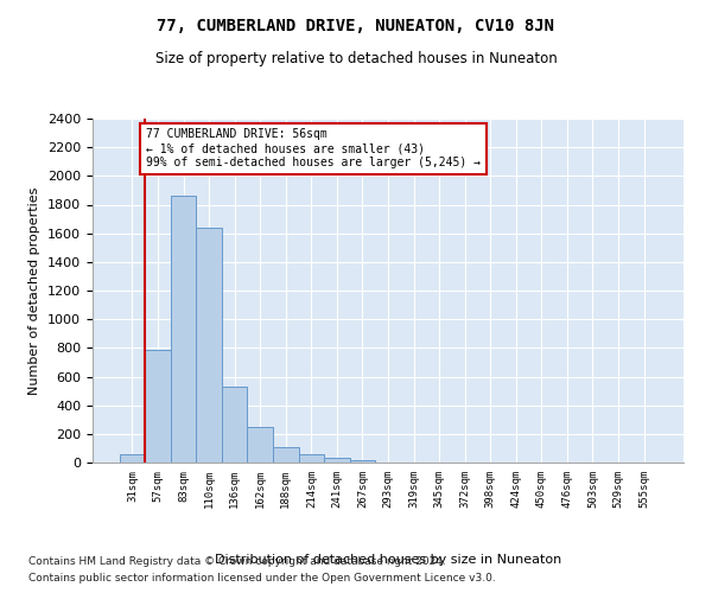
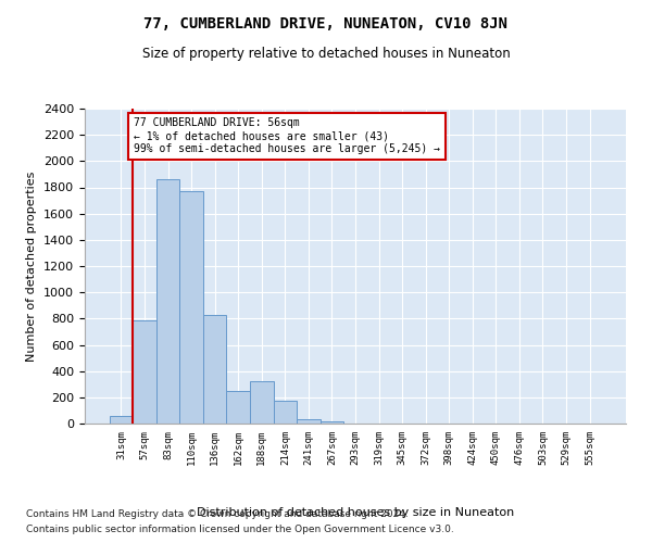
110sqm: 1640 -> 1770
136sqm: 530 -> 830
188sqm: 110 -> 320
214sqm: 60 -> 170
